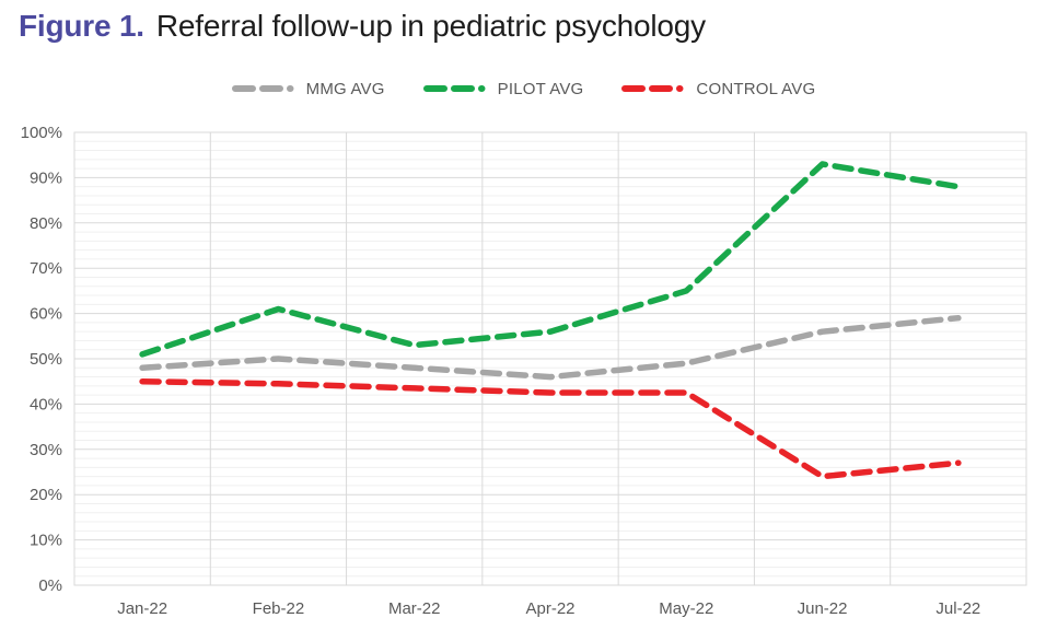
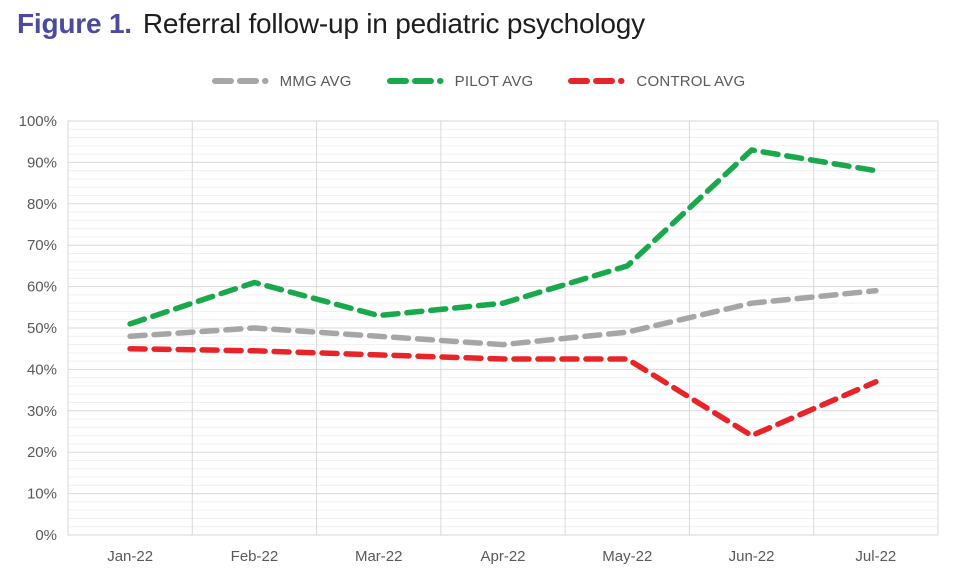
CONTROL AVG/Jul-22: 27% -> 37%
